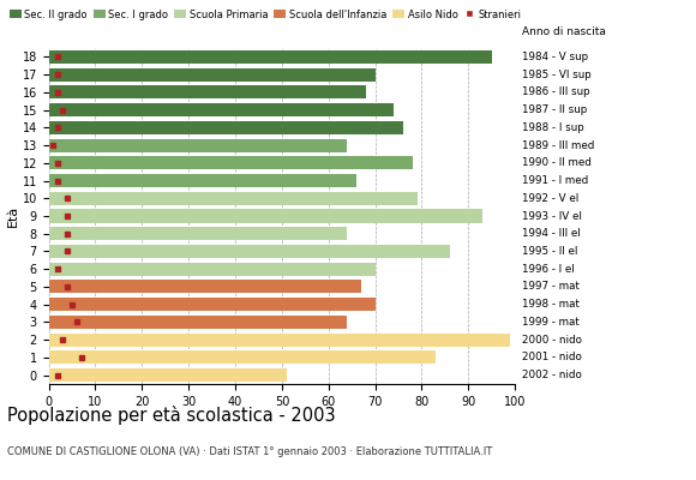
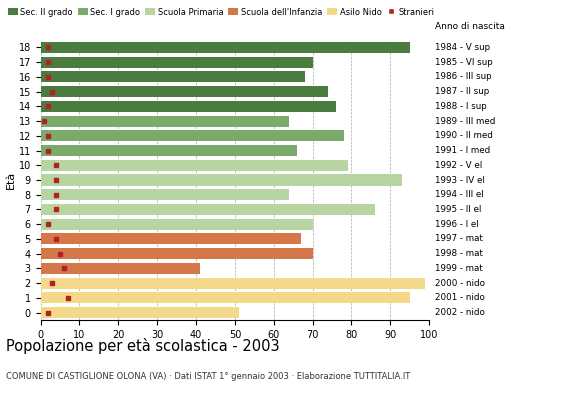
3: 64 -> 41
1: 83 -> 95
